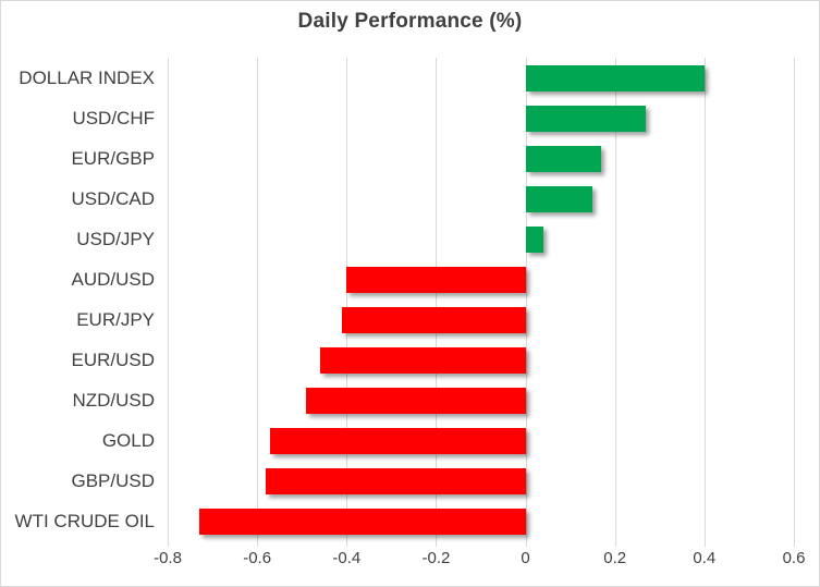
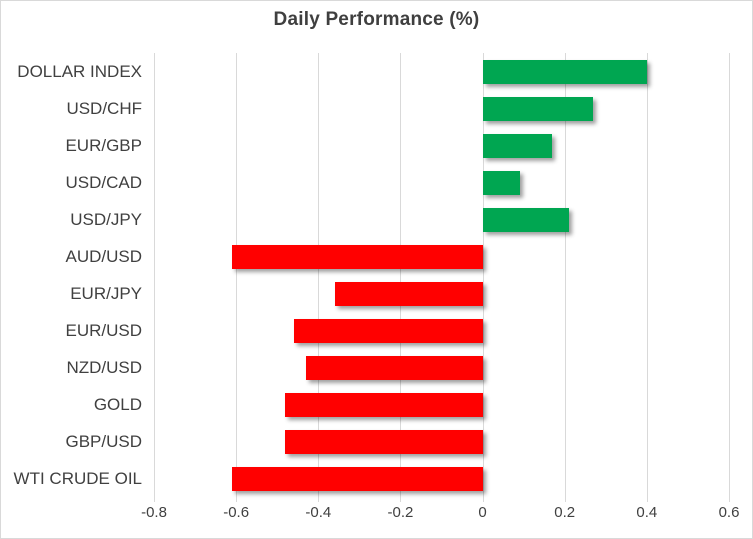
USD/CAD: 0.15 -> 0.09
USD/JPY: 0.04 -> 0.21
AUD/USD: -0.40 -> -0.61
EUR/JPY: -0.41 -> -0.36
NZD/USD: -0.49 -> -0.43
GOLD: -0.57 -> -0.48
GBP/USD: -0.58 -> -0.48
WTI CRUDE OIL: -0.73 -> -0.61
